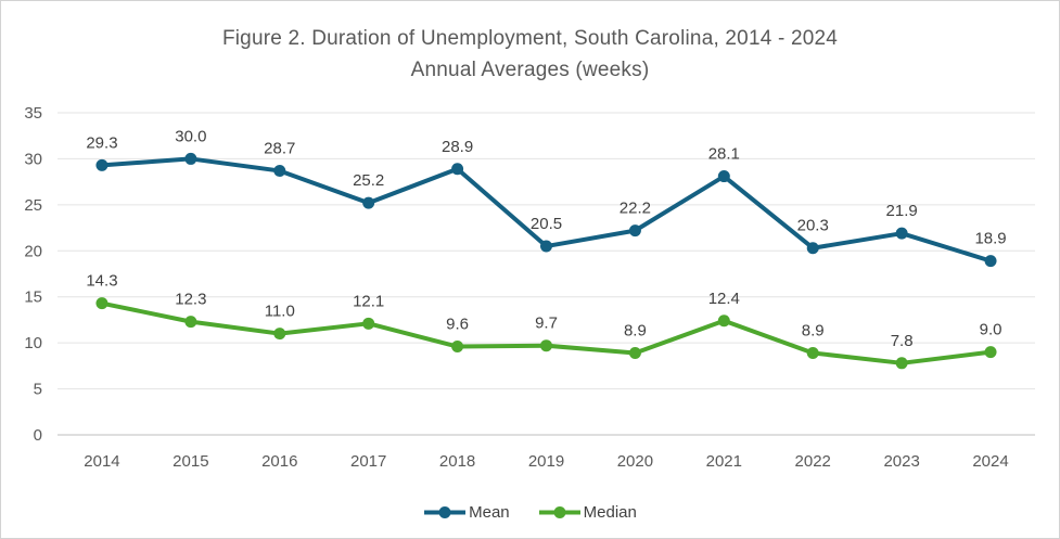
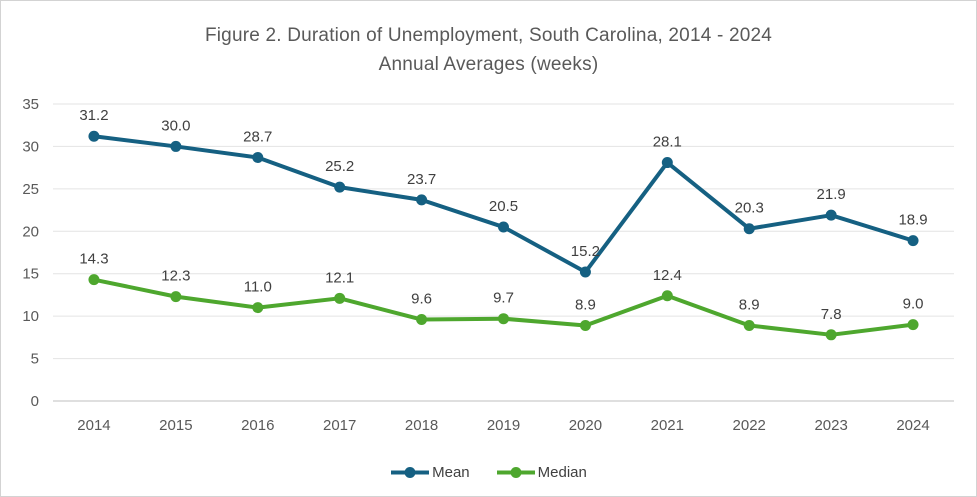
Mean/2014: 29.3 -> 31.2
Mean/2018: 28.9 -> 23.7
Mean/2020: 22.2 -> 15.2
